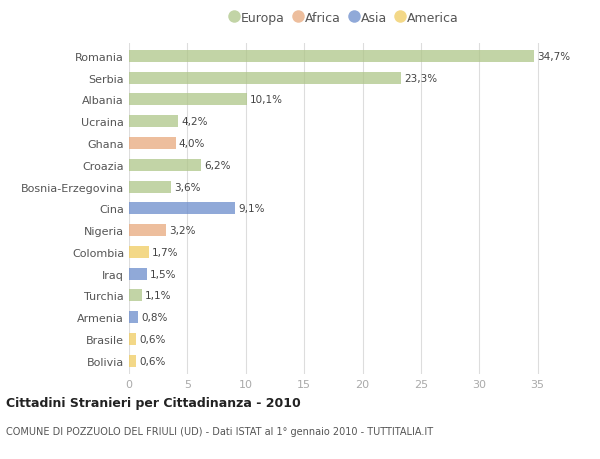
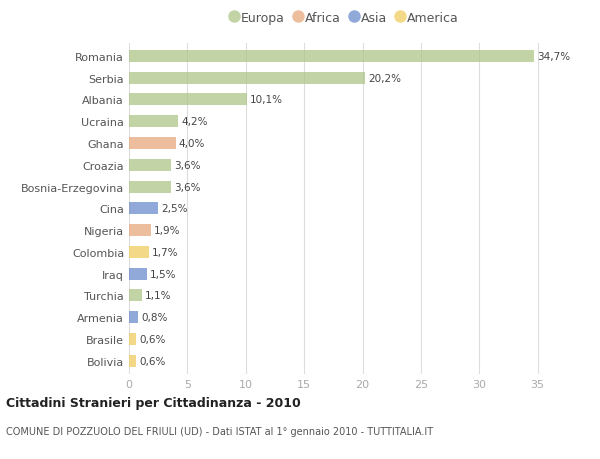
Serbia: 23,3% -> 20,2%
Croazia: 6,2% -> 3,6%
Cina: 9,1% -> 2,5%
Nigeria: 3,2% -> 1,9%
